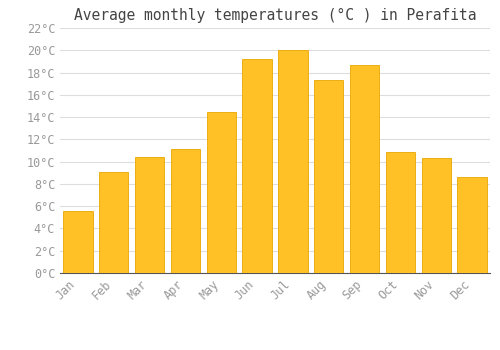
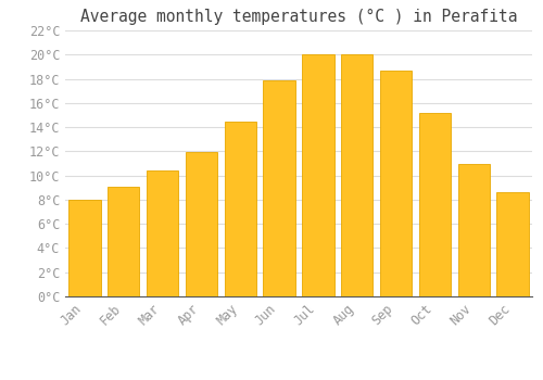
Jan: 5.6°C -> 8.0°C
Apr: 11.1°C -> 11.9°C
Jun: 19.2°C -> 17.9°C
Aug: 17.3°C -> 20.0°C
Oct: 10.9°C -> 15.2°C
Nov: 10.3°C -> 11.0°C
